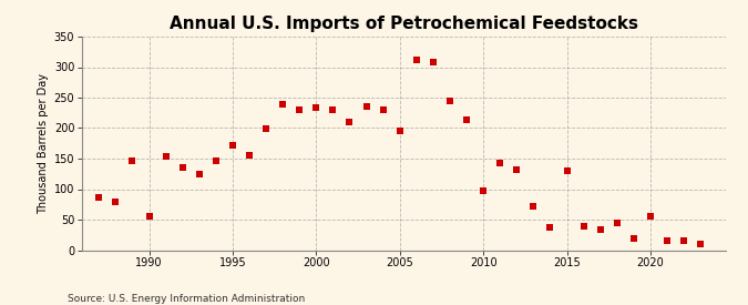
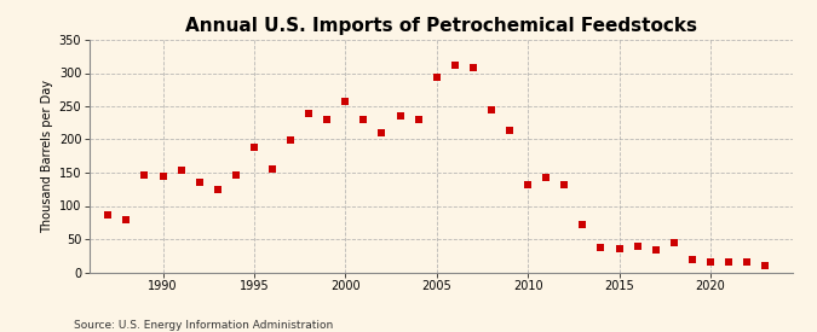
1990: 56 -> 145
1995: 172 -> 188
2000: 234 -> 258
2005: 196 -> 293
2010: 98 -> 131
2015: 130 -> 35
2020: 56 -> 16
